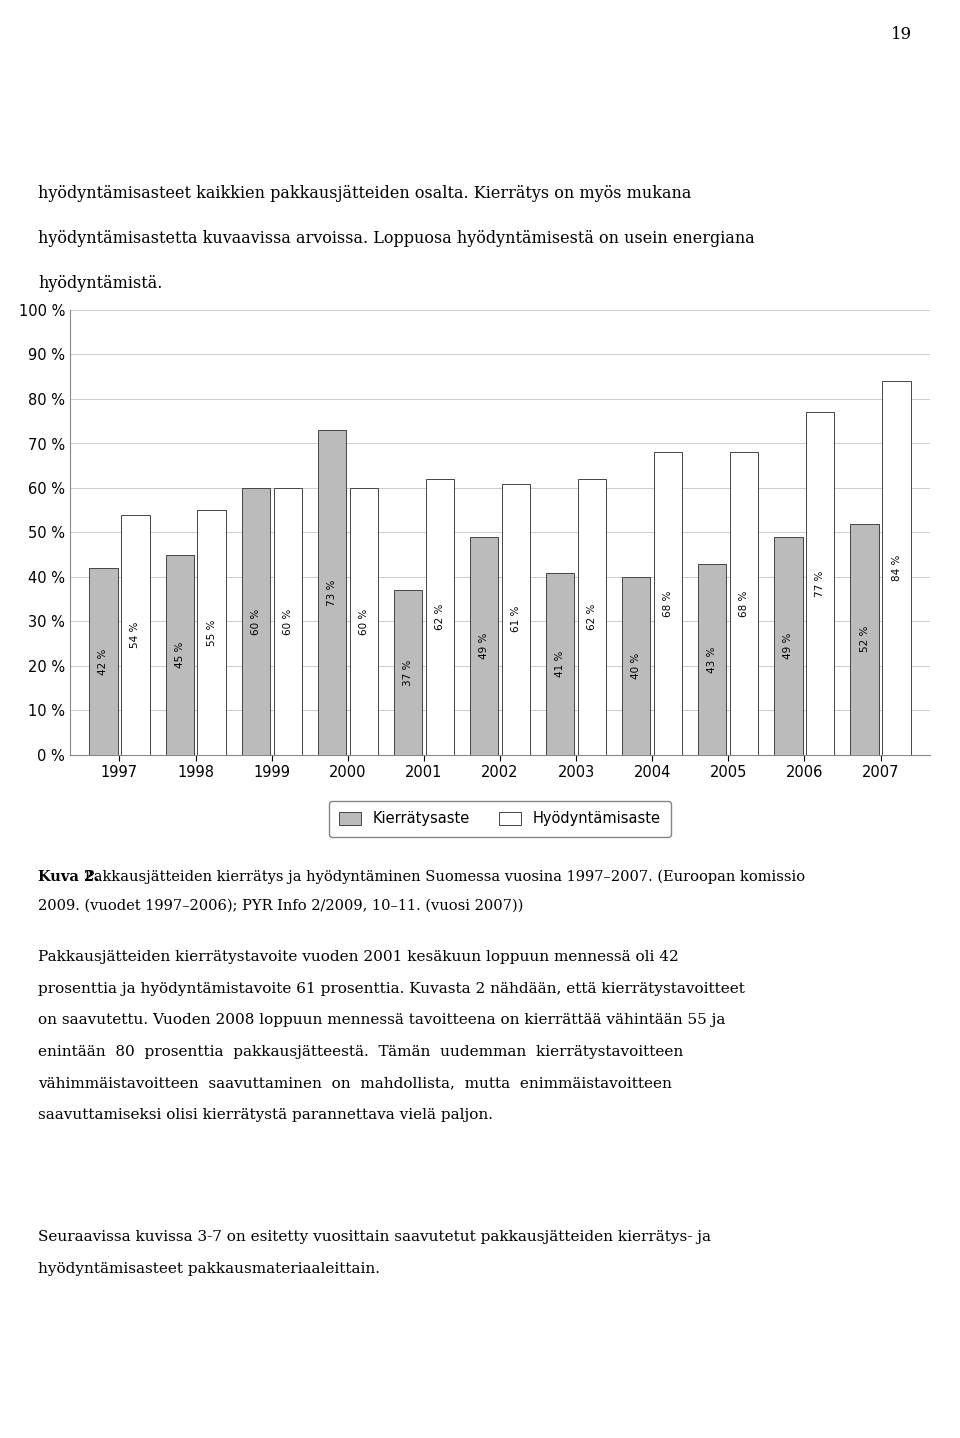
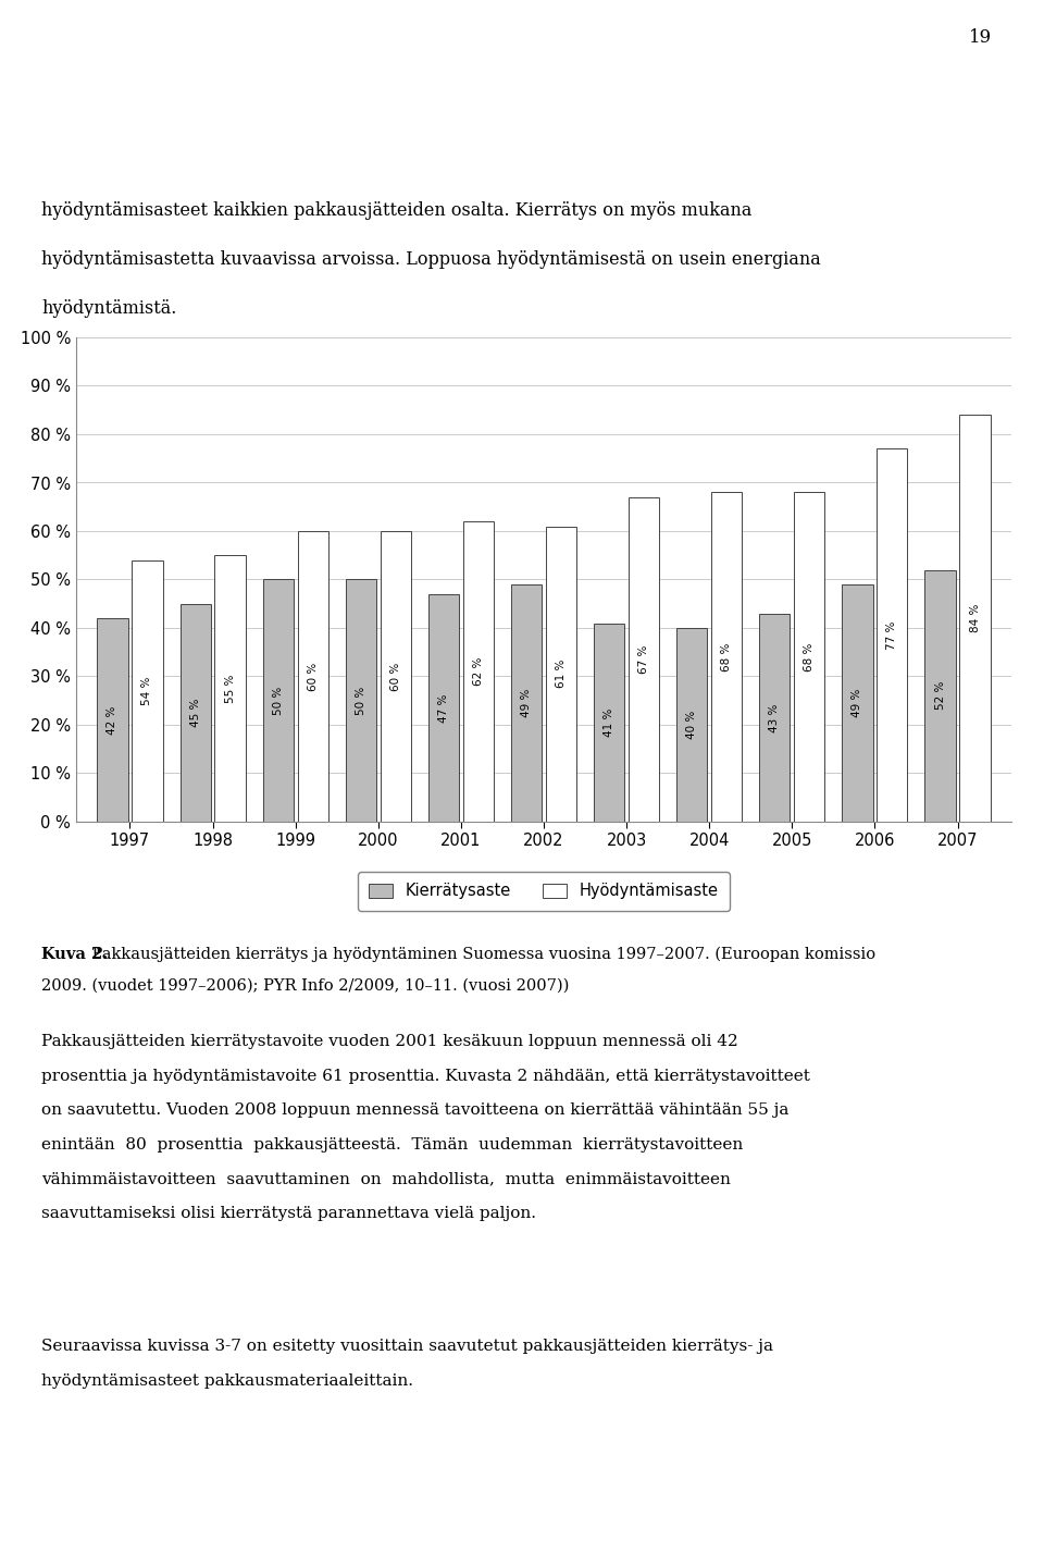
Kierrätysaste/1999: 60 -> 50
Kierrätysaste/2000: 73 -> 50
Kierrätysaste/2001: 37 -> 47
Hyödyntämisaste/2003: 62 -> 67
